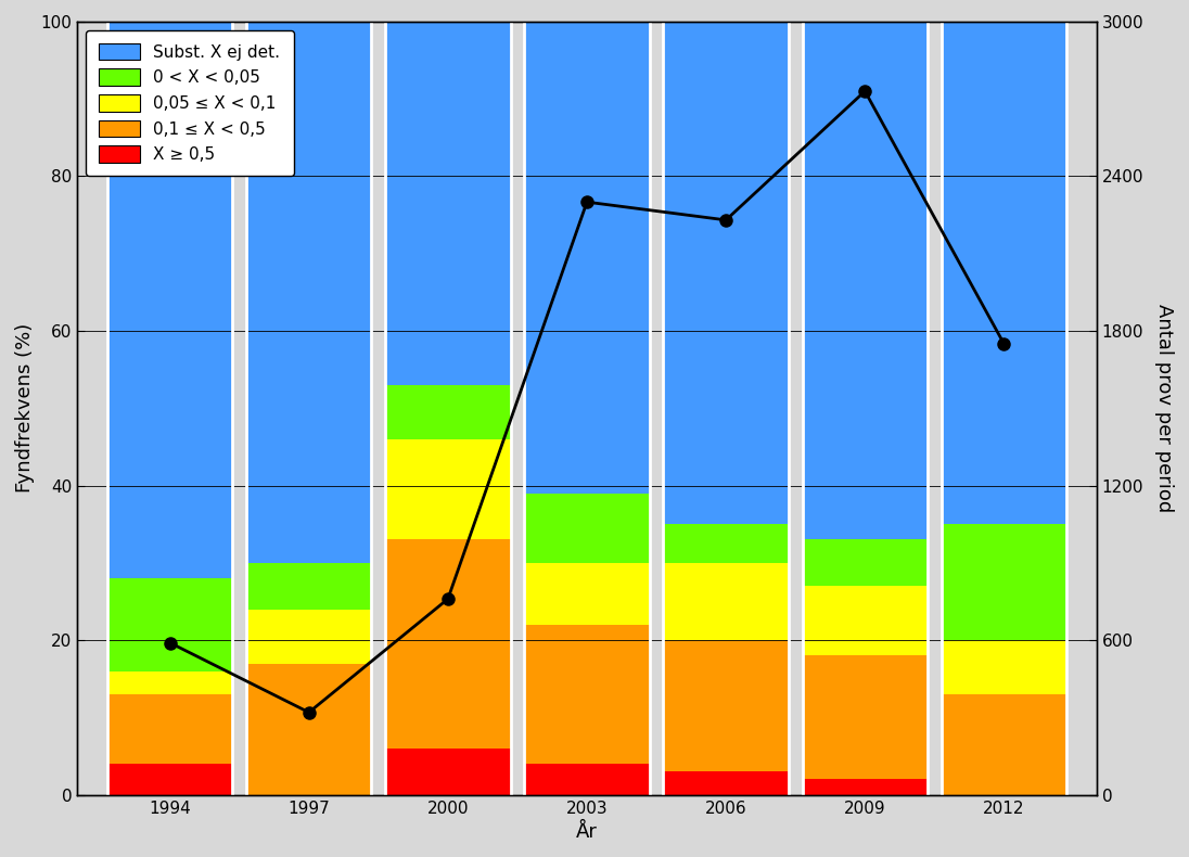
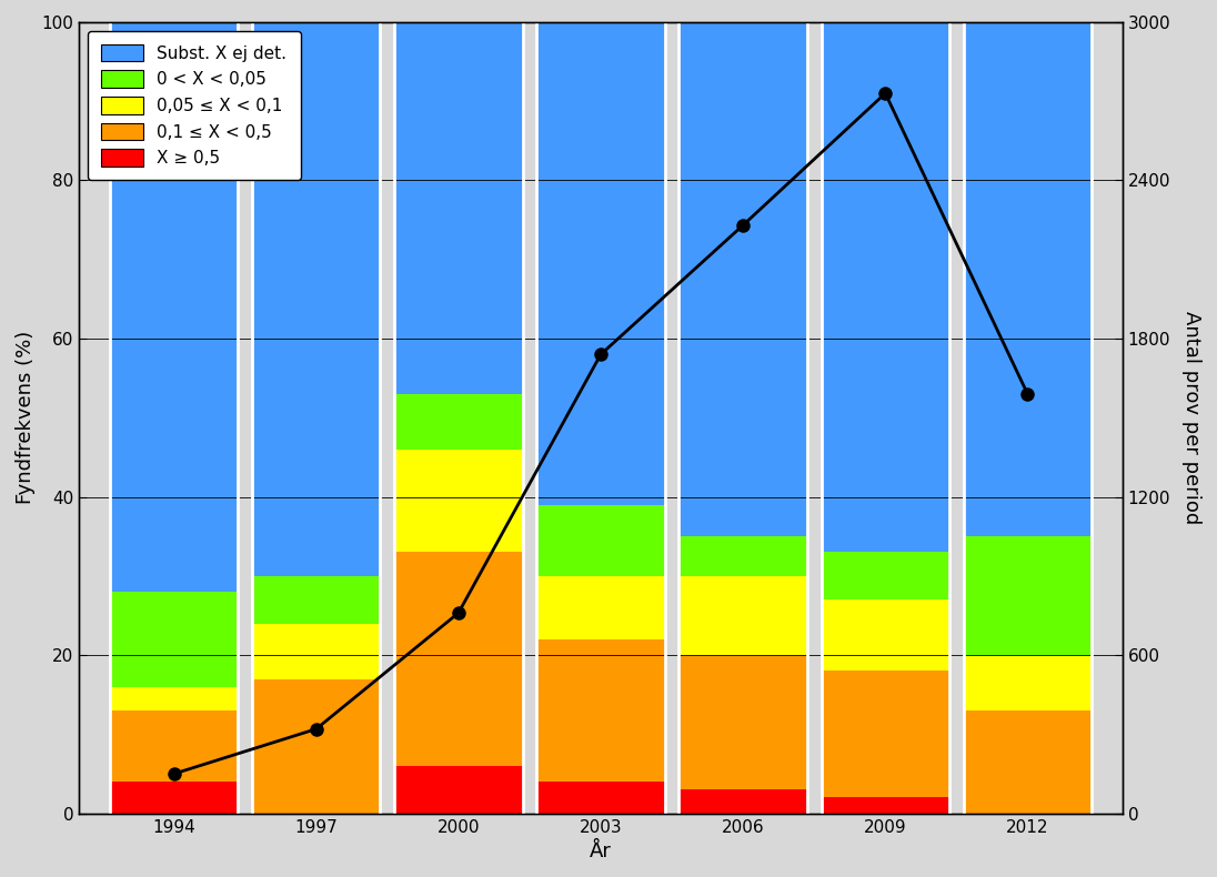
1994: 590 -> 150
2003: 2300 -> 1740
2012: 1750 -> 1590
